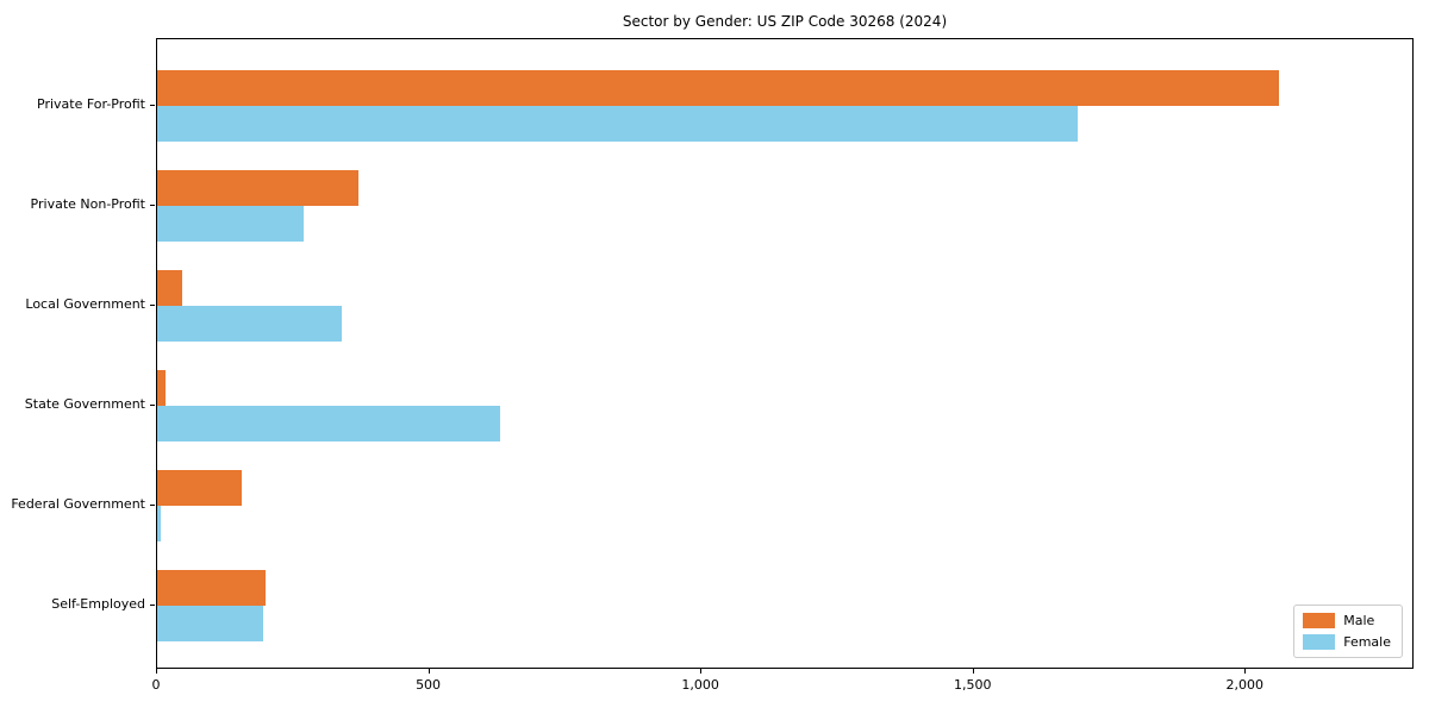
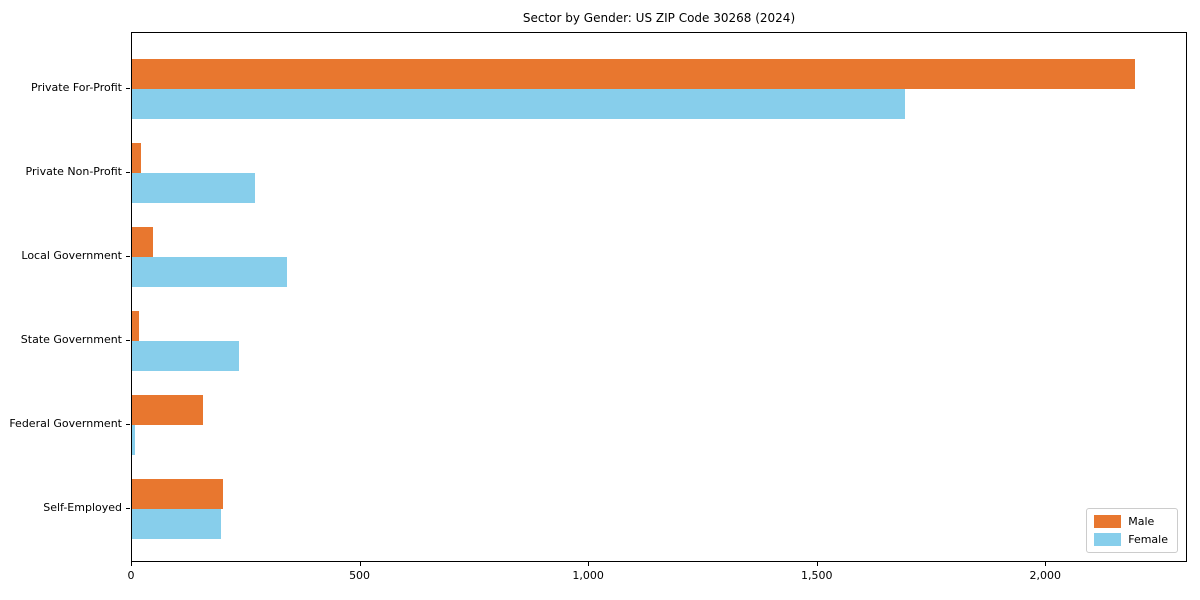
Male/Private For-Profit: 2060 -> 2200
Male/Private Non-Profit: 370 -> 20
Female/State Government: 630 -> 240
